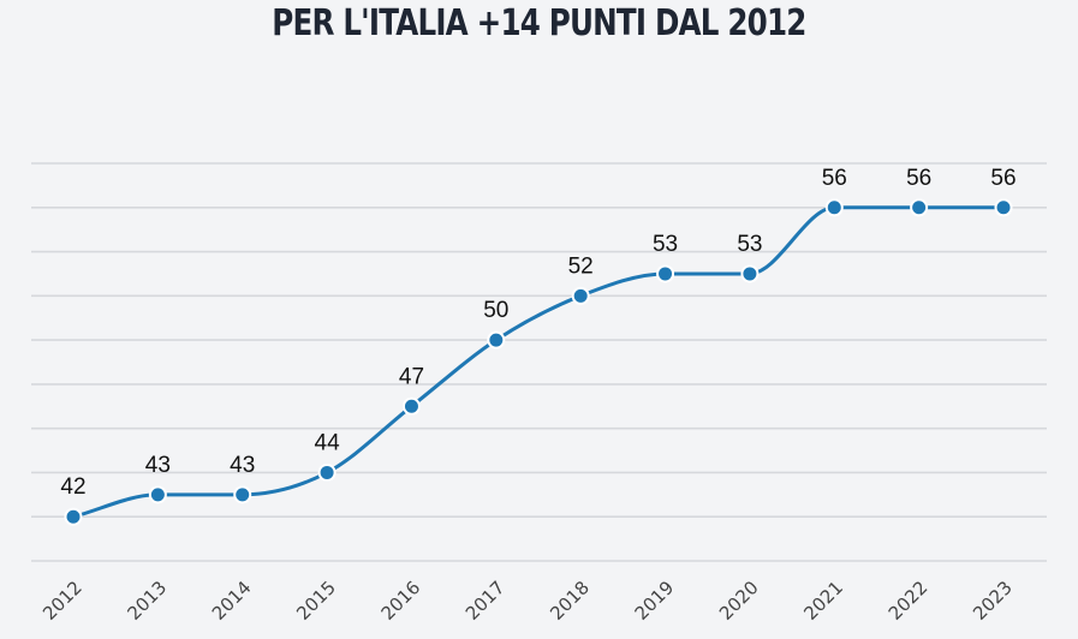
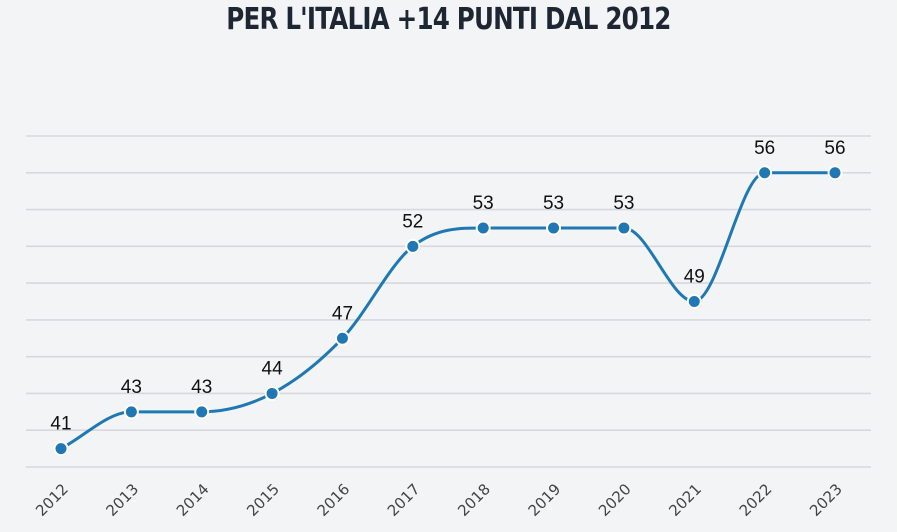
2012: 42 -> 41
2017: 50 -> 52
2018: 52 -> 53
2021: 56 -> 49
